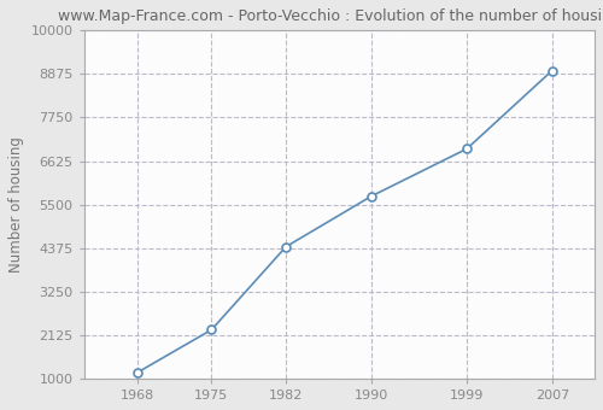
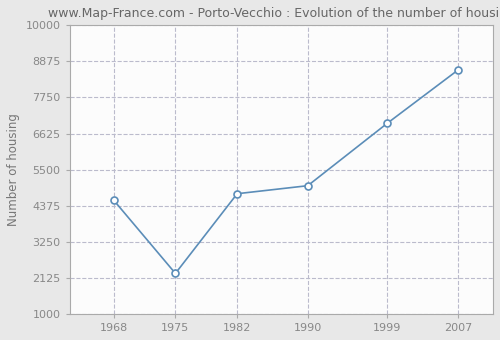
1968: 1150 -> 4550
1982: 4410 -> 4750
1990: 5710 -> 5000
2007: 8960 -> 8600
